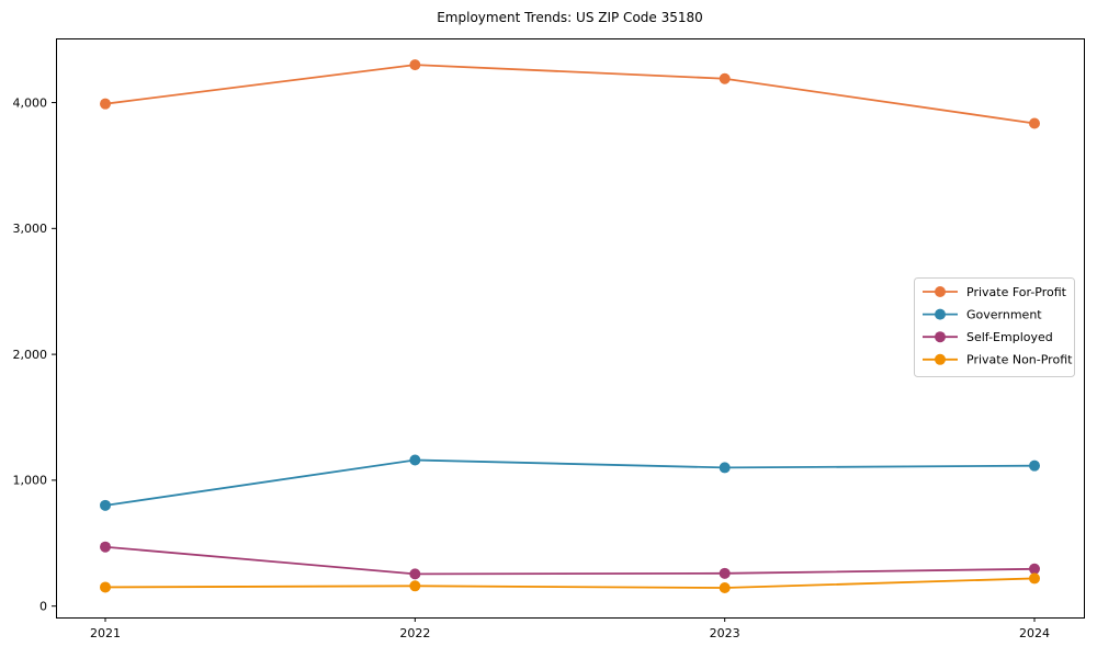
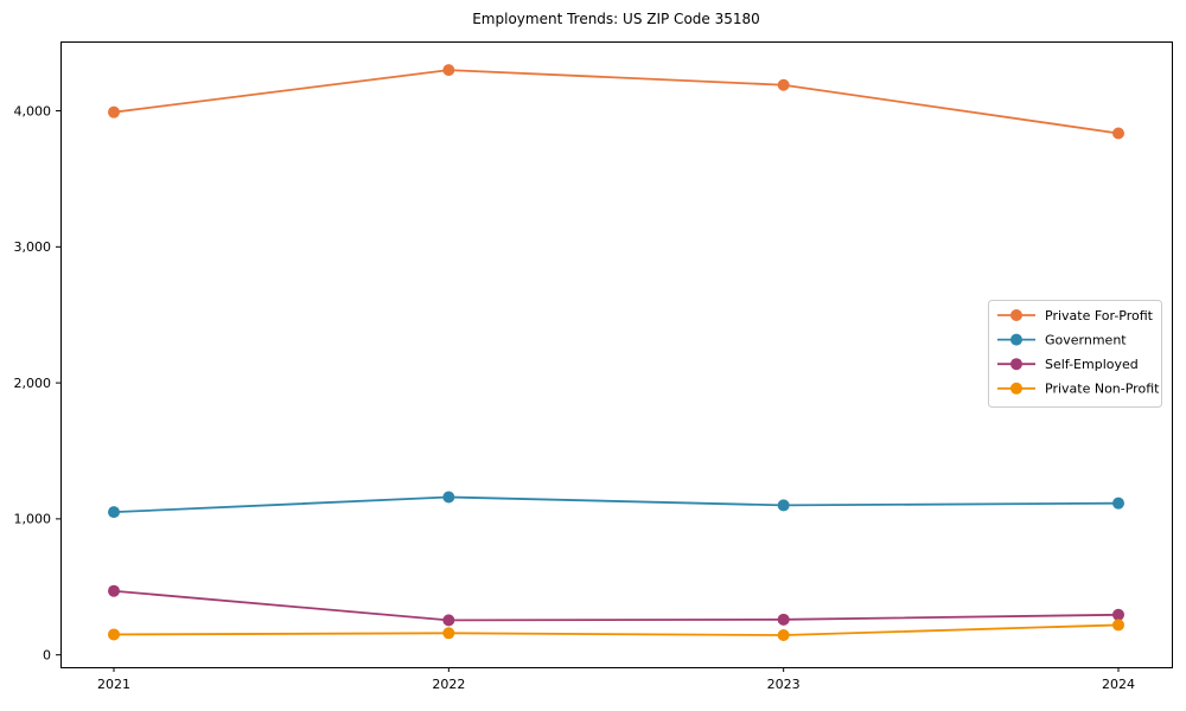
Government/2021: 800 -> 1050
